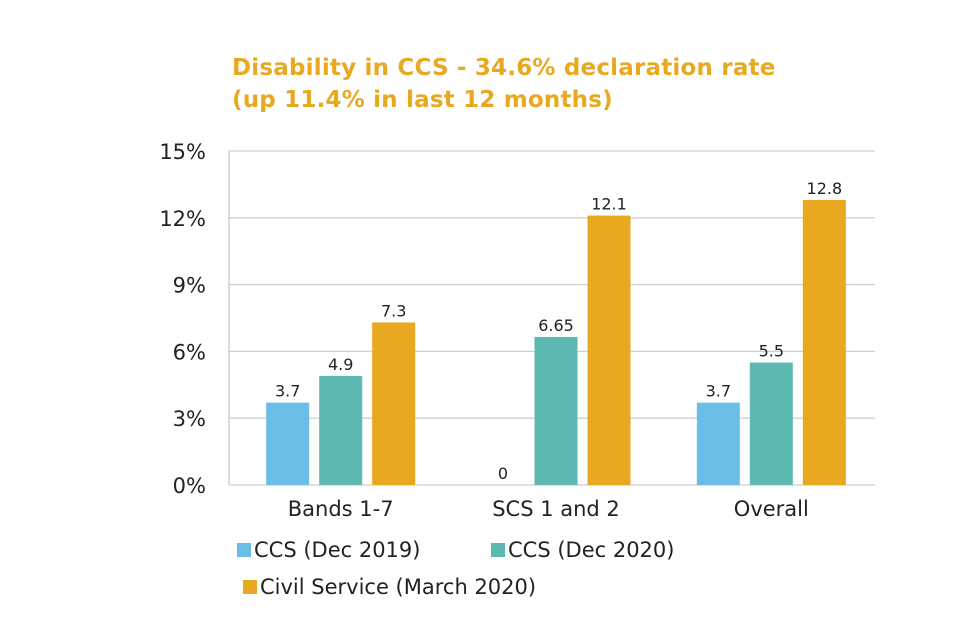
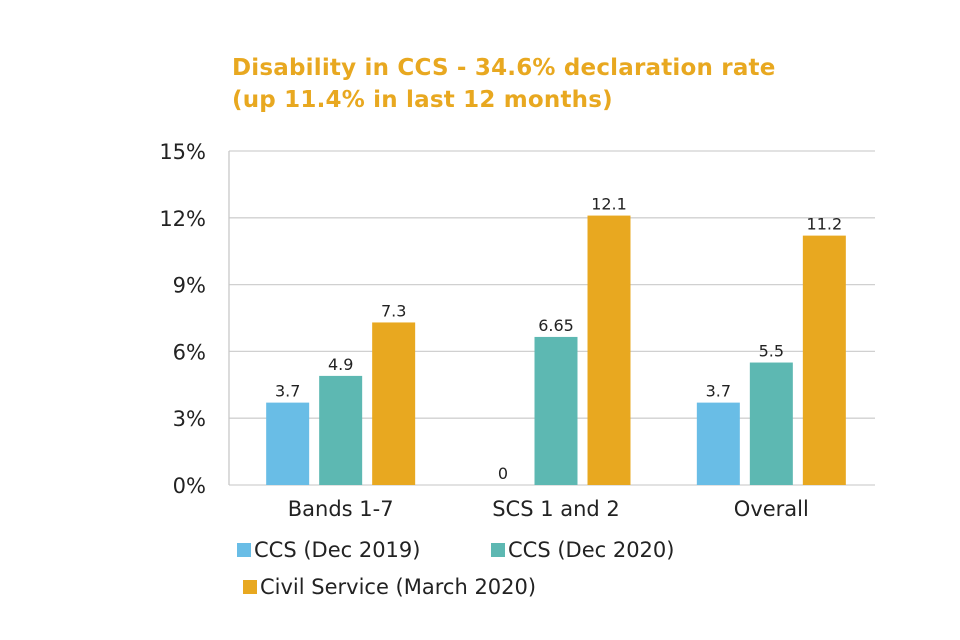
Civil Service (March 2020)/Overall: 12.8 -> 11.2
